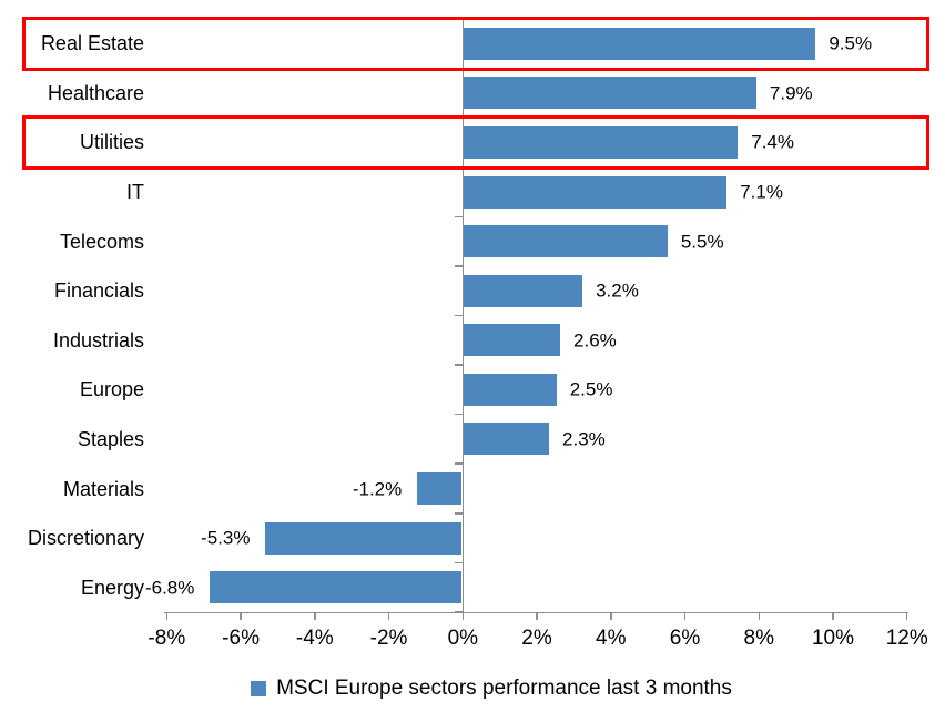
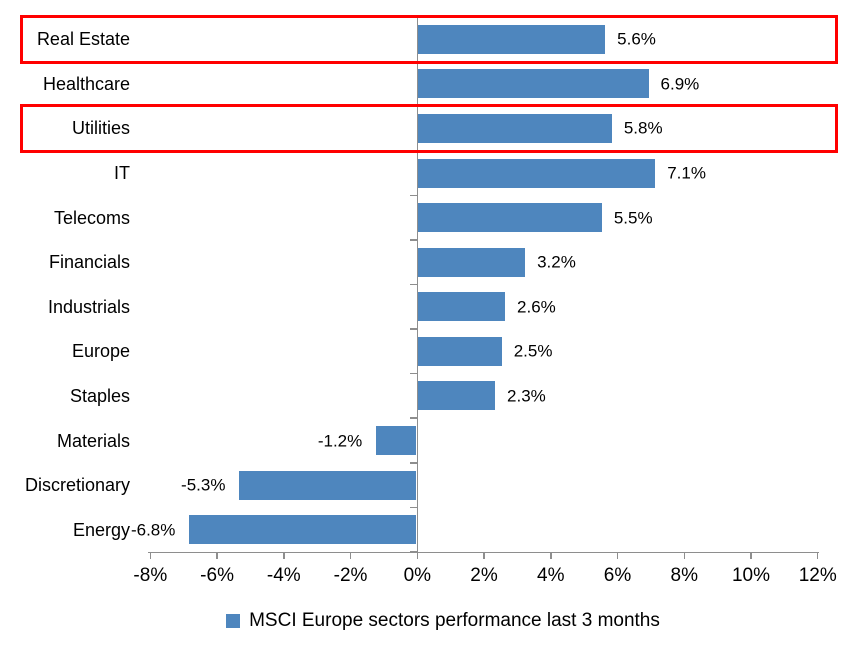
Real Estate: 9.5% -> 5.6%
Healthcare: 7.9% -> 6.9%
Utilities: 7.4% -> 5.8%
